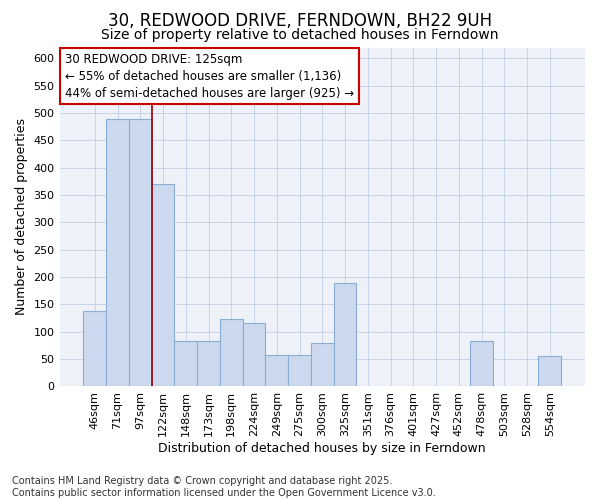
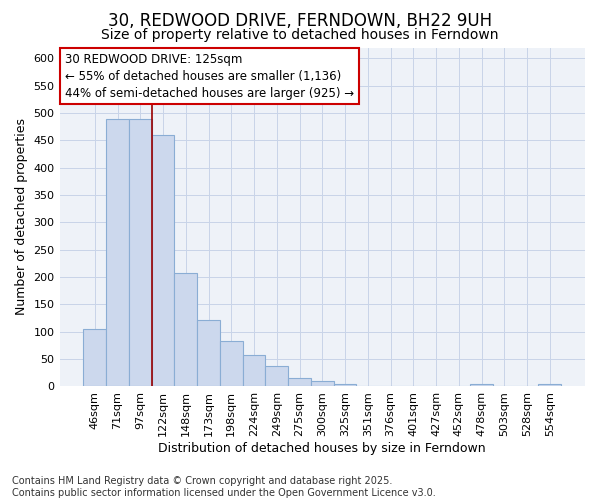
46sqm: 138 -> 105
122sqm: 370 -> 460
148sqm: 84 -> 207
173sqm: 84 -> 122
198sqm: 124 -> 83
224sqm: 116 -> 57
249sqm: 58 -> 38
275sqm: 58 -> 15
300sqm: 80 -> 10
325sqm: 190 -> 5
478sqm: 84 -> 5
554sqm: 56 -> 5
